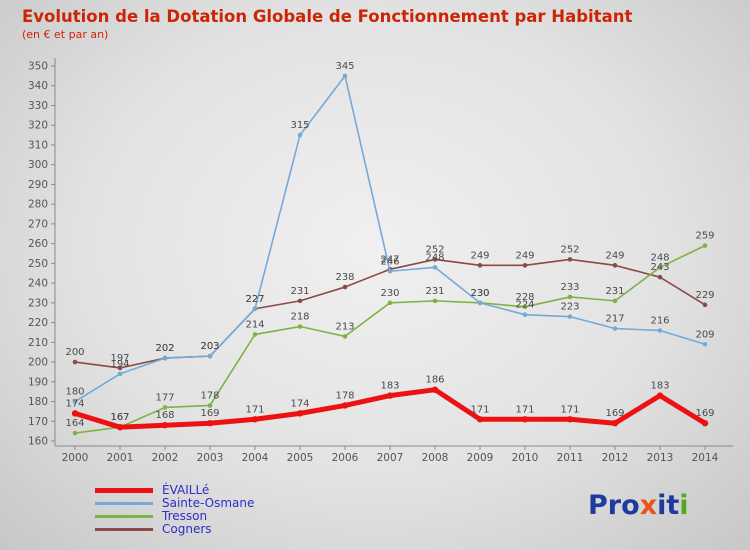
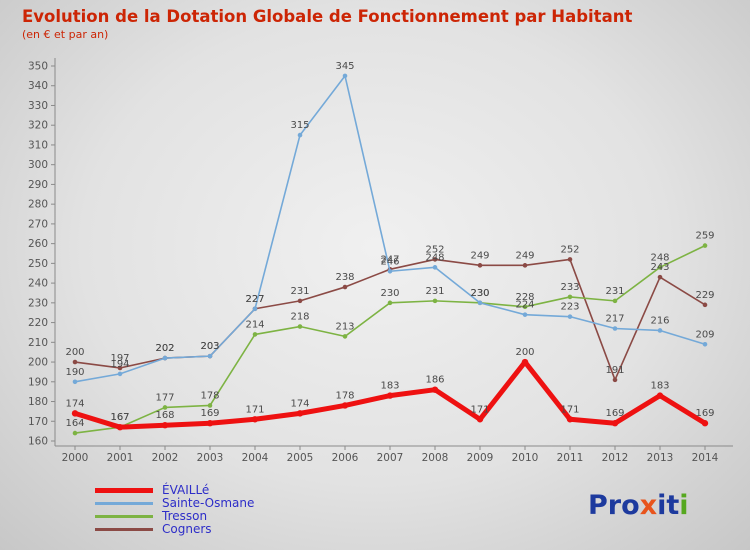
Sainte-Osmane/2000: 180 -> 190
ÉVAILLé/2010: 171 -> 200
Cogners/2012: 249 -> 191
